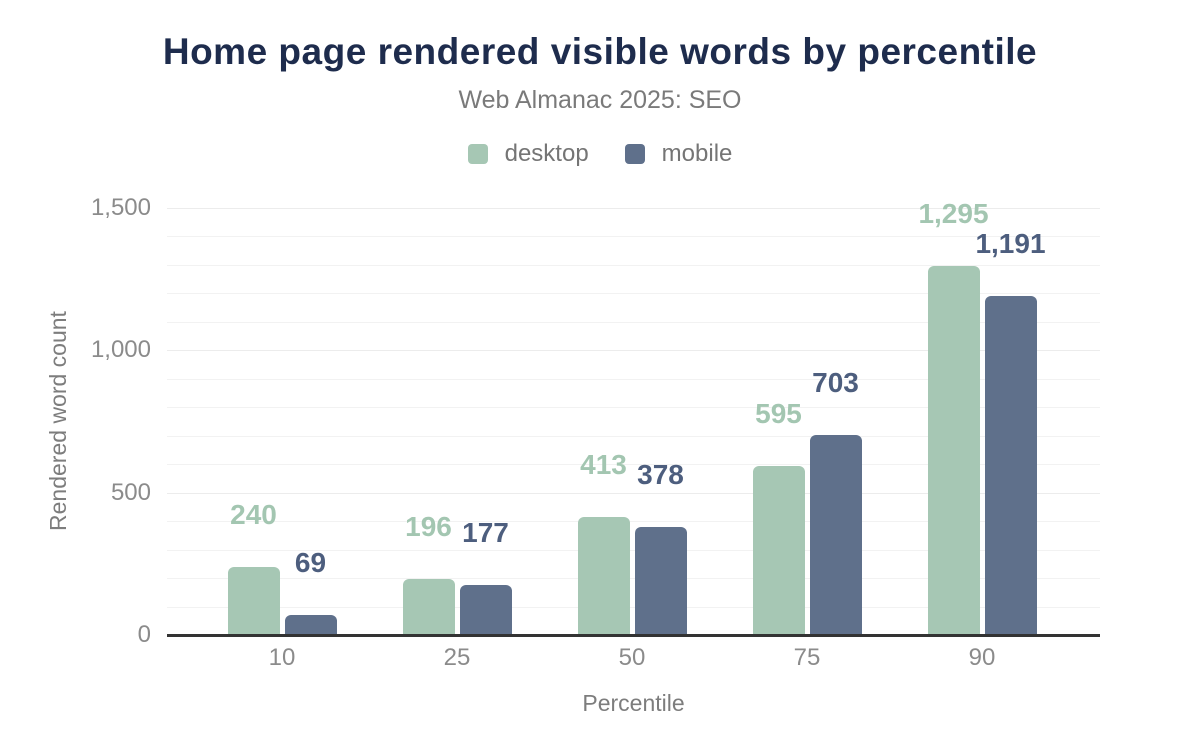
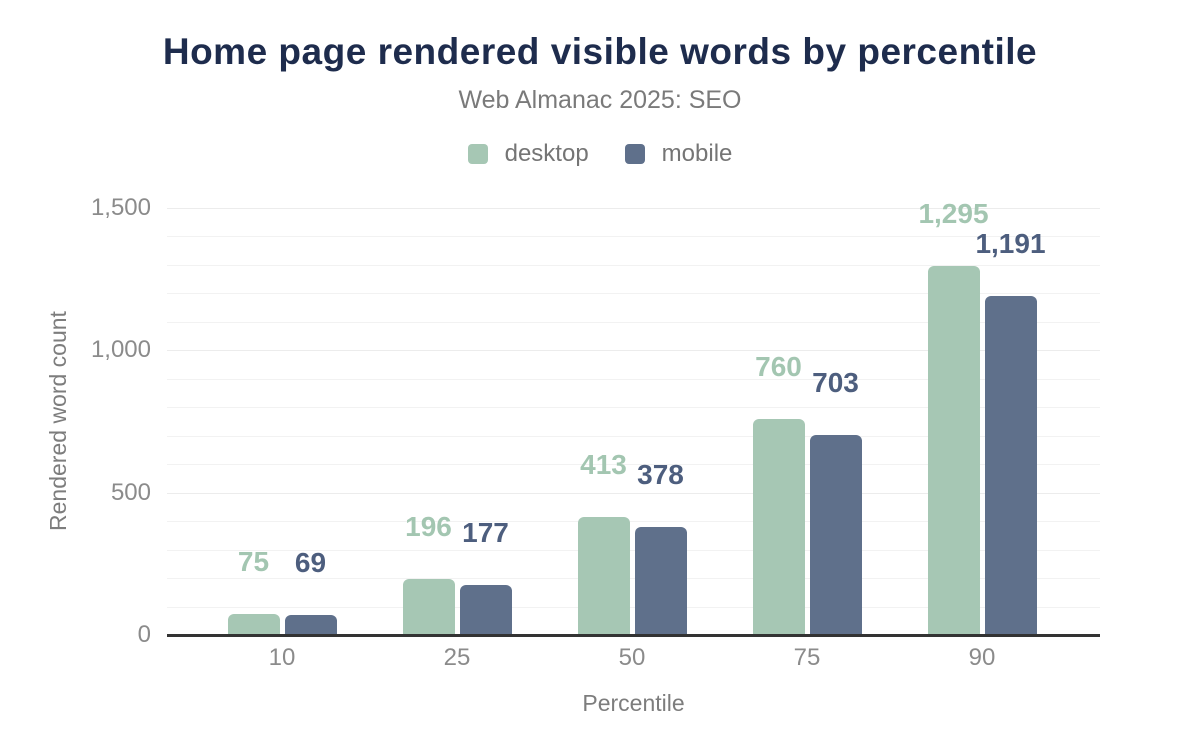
desktop/10: 240 -> 75
desktop/75: 595 -> 760
